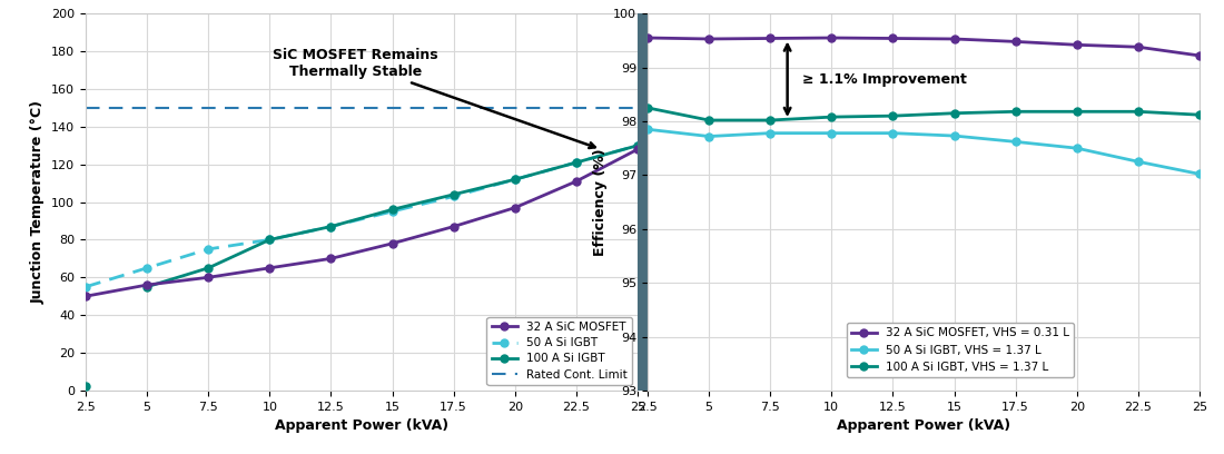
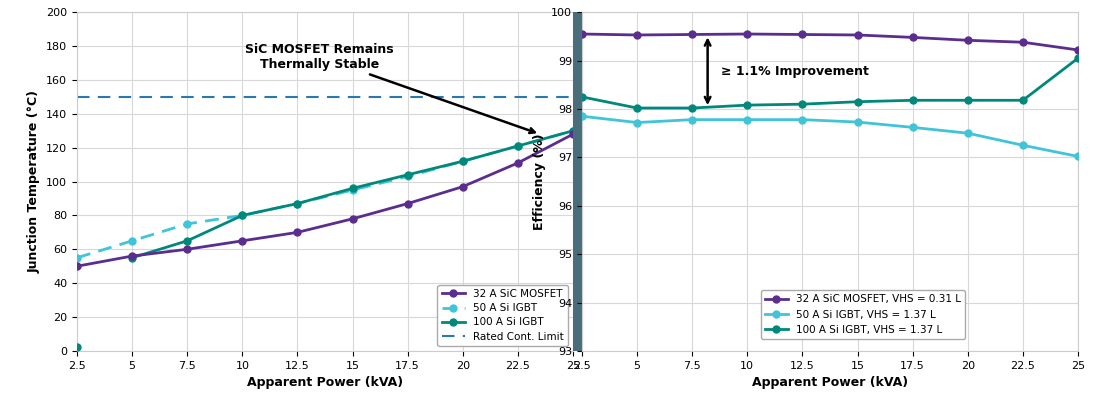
100 A Si IGBT, VHS = 1.37 L/25: 98.12 -> 99.05
